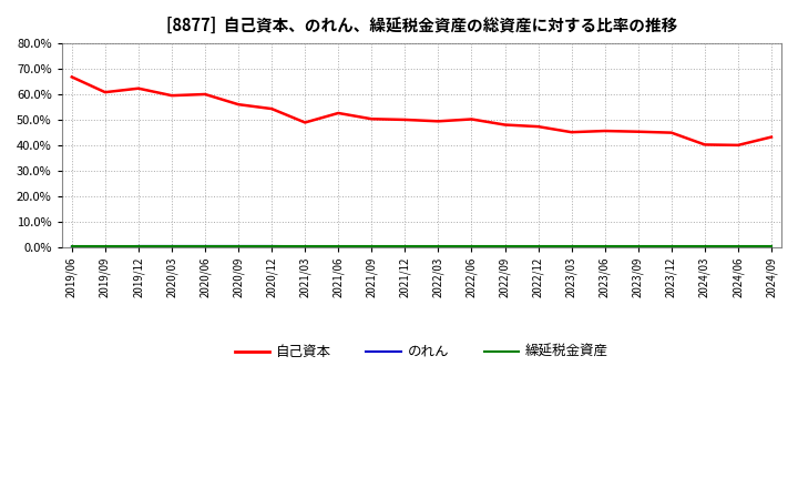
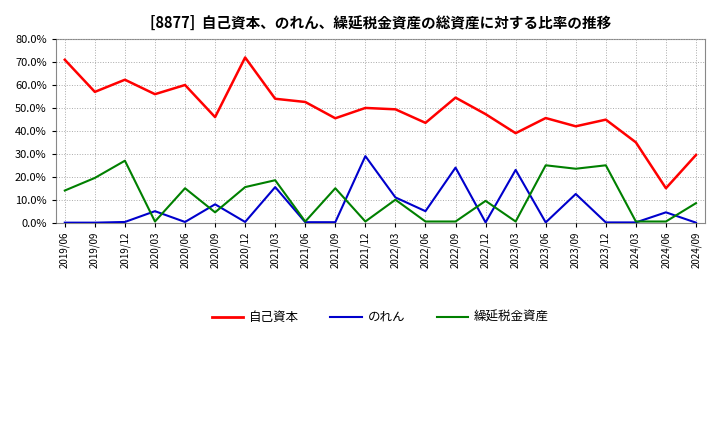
自己資本/2019/06: 66.8% -> 71.0%
繰延税金資産/2019/06: 0.5% -> 14.0%
自己資本/2019/09: 60.8% -> 57.0%
繰延税金資産/2019/09: 0.5% -> 19.5%
繰延税金資産/2019/12: 0.5% -> 27.0%
自己資本/2020/03: 59.5% -> 56.0%
のれん/2020/03: 0.3% -> 5.0%
繰延税金資産/2020/06: 0.5% -> 15.0%
自己資本/2020/09: 56.0% -> 46.0%
のれん/2020/09: 0.3% -> 8.0%
繰延税金資産/2020/09: 0.5% -> 4.5%
自己資本/2020/12: 54.3% -> 72.0%
繰延税金資産/2020/12: 0.5% -> 15.5%
自己資本/2021/03: 48.9% -> 54.0%
のれん/2021/03: 0.2% -> 15.5%
繰延税金資産/2021/03: 0.5% -> 18.5%
自己資本/2021/09: 50.3% -> 45.5%
繰延税金資産/2021/09: 0.5% -> 15.0%
のれん/2021/12: 0.2% -> 29.0%
のれん/2022/03: 0.2% -> 11.0%
繰延税金資産/2022/03: 0.5% -> 10.0%
自己資本/2022/06: 50.2% -> 43.5%
のれん/2022/06: 0.2% -> 5.0%
自己資本/2022/09: 48.0% -> 54.5%
のれん/2022/09: 0.2% -> 24.0%
繰延税金資産/2022/12: 0.5% -> 9.5%
自己資本/2023/03: 45.1% -> 39.0%
のれん/2023/03: 0.1% -> 23.0%
繰延税金資産/2023/06: 0.5% -> 25.0%
自己資本/2023/09: 45.3% -> 42.0%
のれん/2023/09: 0.1% -> 12.5%
繰延税金資産/2023/09: 0.5% -> 23.5%
繰延税金資産/2023/12: 0.5% -> 25.0%
自己資本/2024/03: 40.2% -> 35.0%
自己資本/2024/06: 40.0% -> 15.0%
のれん/2024/06: 0.1% -> 4.5%
自己資本/2024/09: 43.2% -> 29.5%
繰延税金資産/2024/09: 0.5% -> 8.5%
